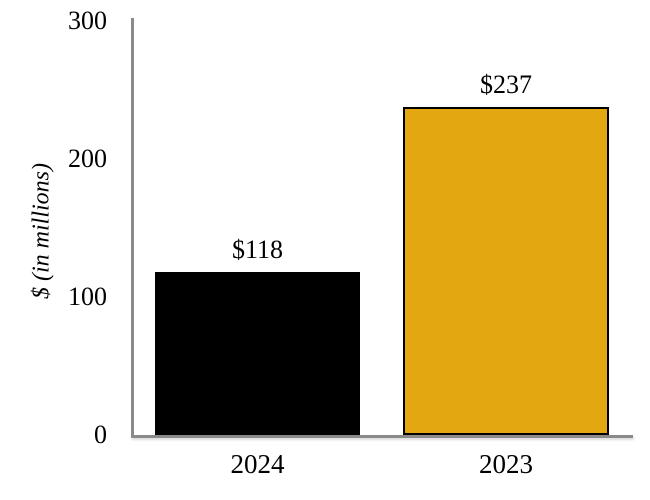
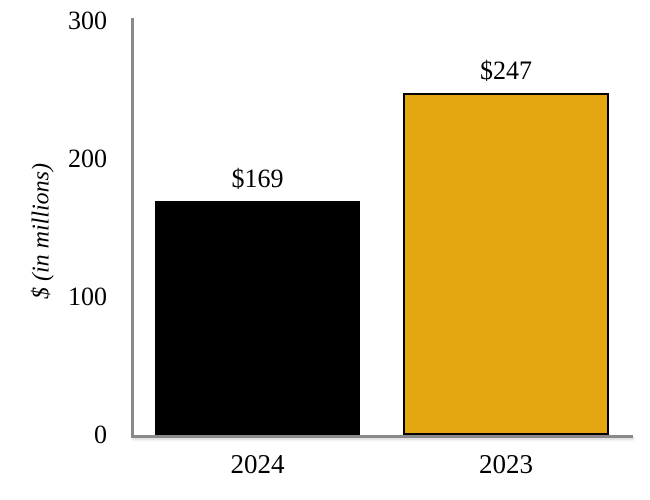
2024: $118 -> $169
2023: $237 -> $247
